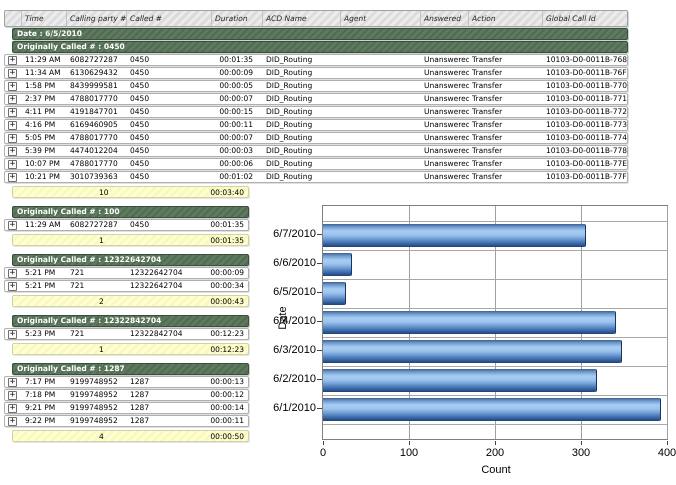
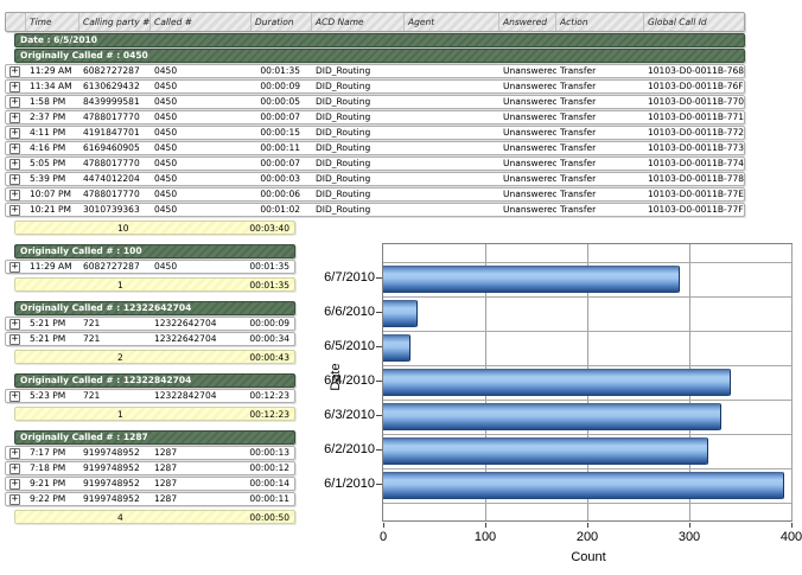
6/7/2010: 300 -> 290
6/3/2010: 350 -> 330
